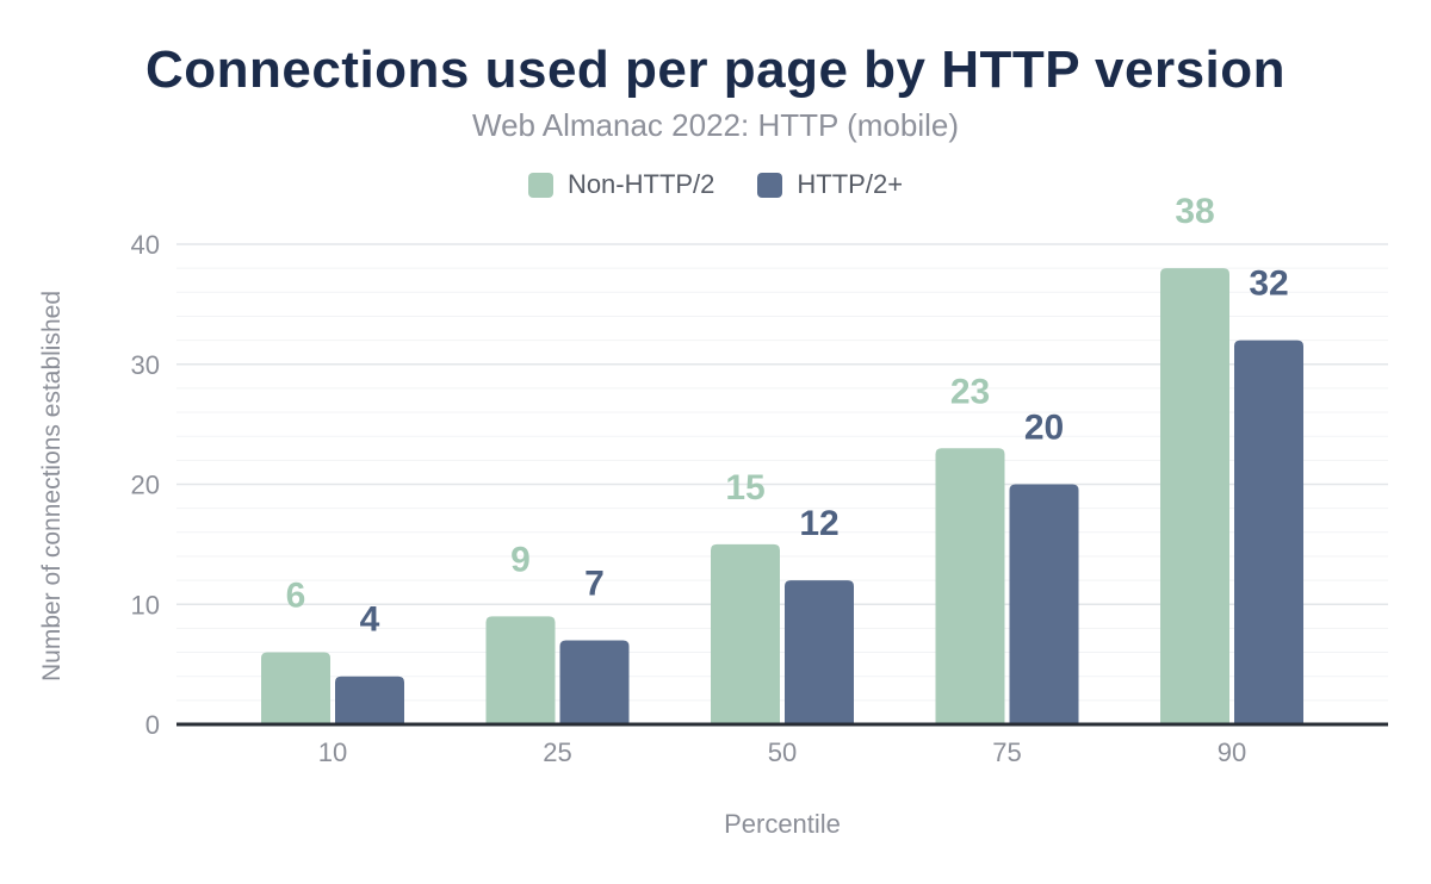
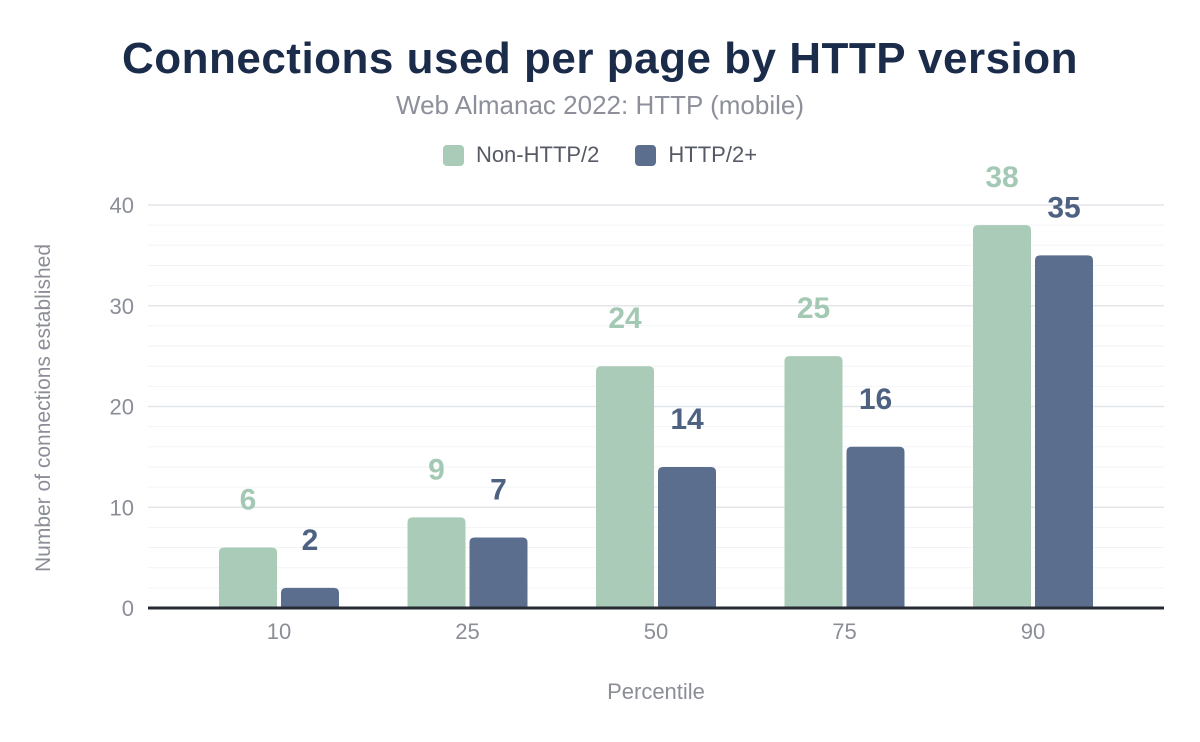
HTTP/2+/10: 4 -> 2
Non-HTTP/2/50: 15 -> 24
HTTP/2+/50: 12 -> 14
Non-HTTP/2/75: 23 -> 25
HTTP/2+/75: 20 -> 16
HTTP/2+/90: 32 -> 35
